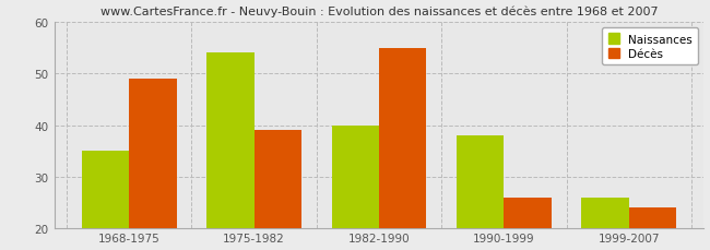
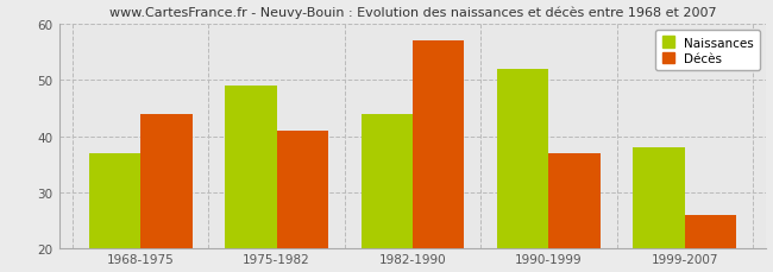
Naissances/1968-1975: 35 -> 37
Décès/1968-1975: 49 -> 44
Naissances/1975-1982: 54 -> 49
Décès/1975-1982: 39 -> 41
Naissances/1982-1990: 40 -> 44
Décès/1982-1990: 55 -> 57
Naissances/1990-1999: 38 -> 52
Décès/1990-1999: 26 -> 37
Naissances/1999-2007: 26 -> 38
Décès/1999-2007: 24 -> 26
